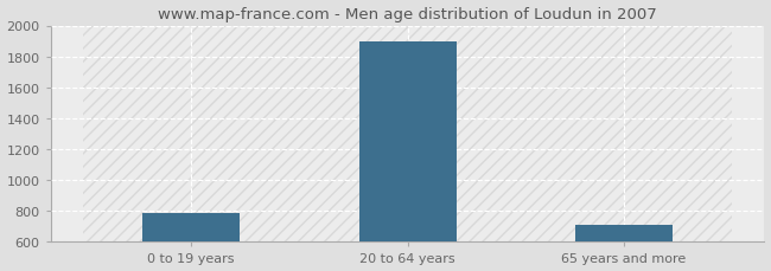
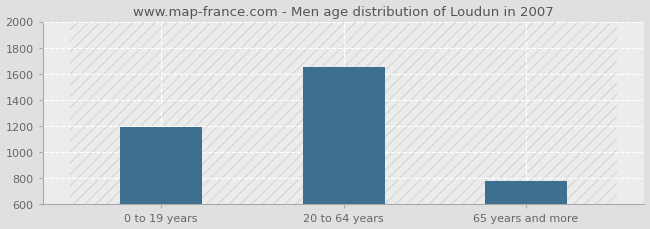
0 to 19 years: 790 -> 1190
20 to 64 years: 1900 -> 1650
65 years and more: 710 -> 780
